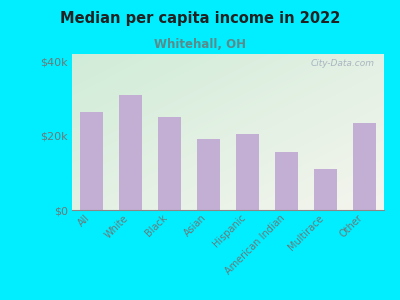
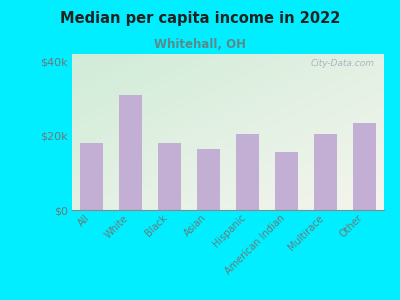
All: $26.5k -> $18.0k
Black: $25.0k -> $18.0k
Asian: $19.0k -> $16.5k
Multirace: $11.0k -> $20.5k
